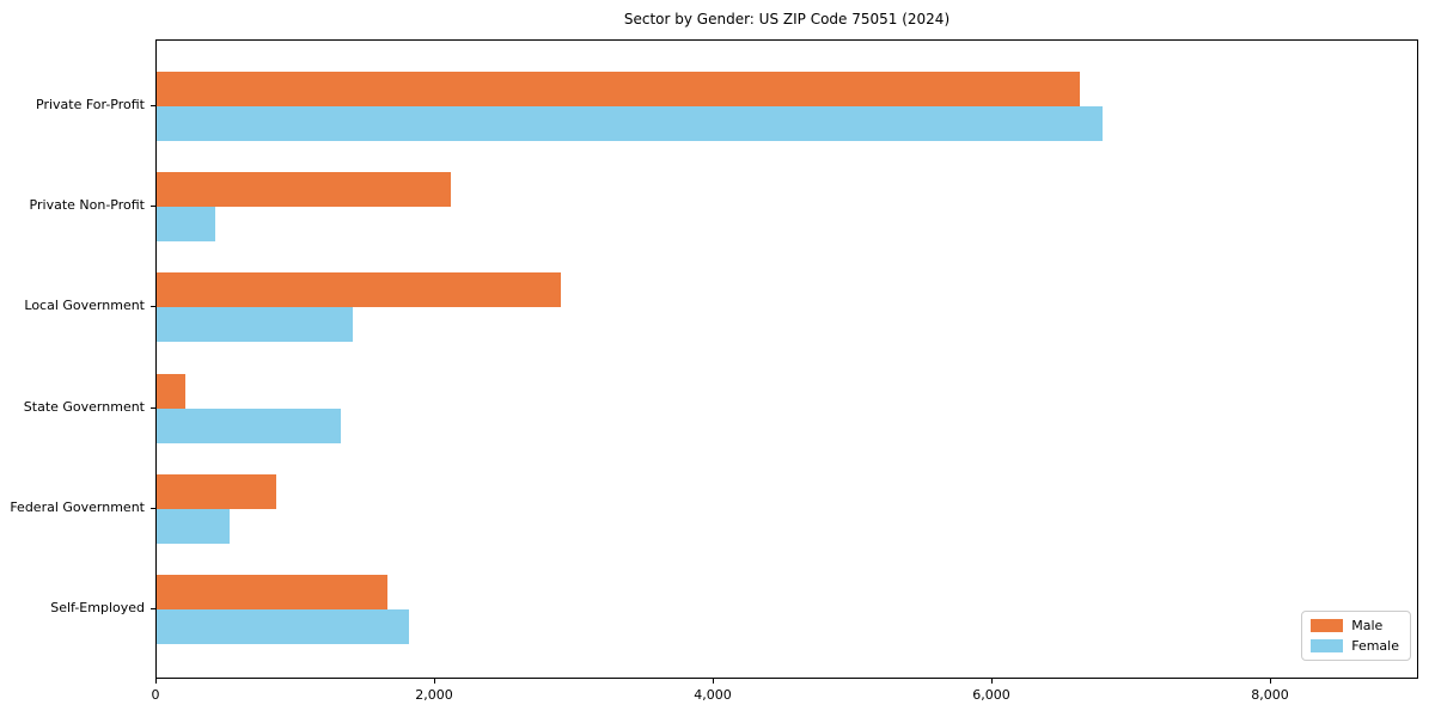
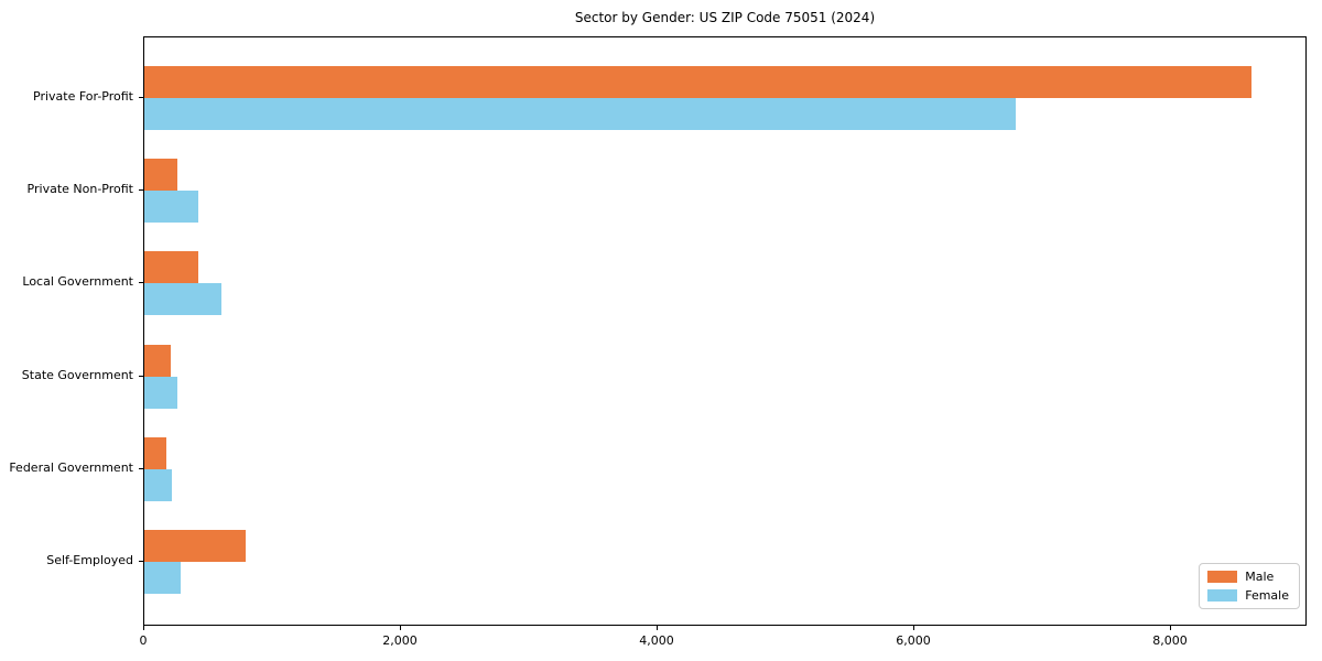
Male/Private For-Profit: 6630 -> 8630
Male/Private Non-Profit: 2110 -> 260
Male/Local Government: 2900 -> 420
Female/Local Government: 1410 -> 600
Female/State Government: 1320 -> 260
Male/Federal Government: 860 -> 170
Female/Federal Government: 520 -> 220
Male/Self-Employed: 1660 -> 790
Female/Self-Employed: 1810 -> 280
